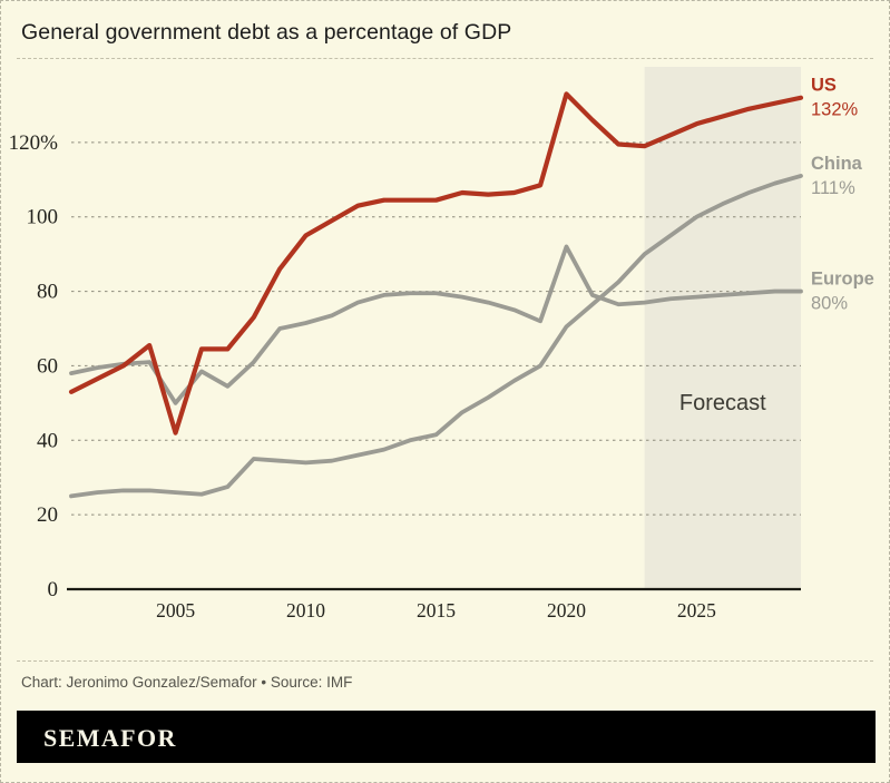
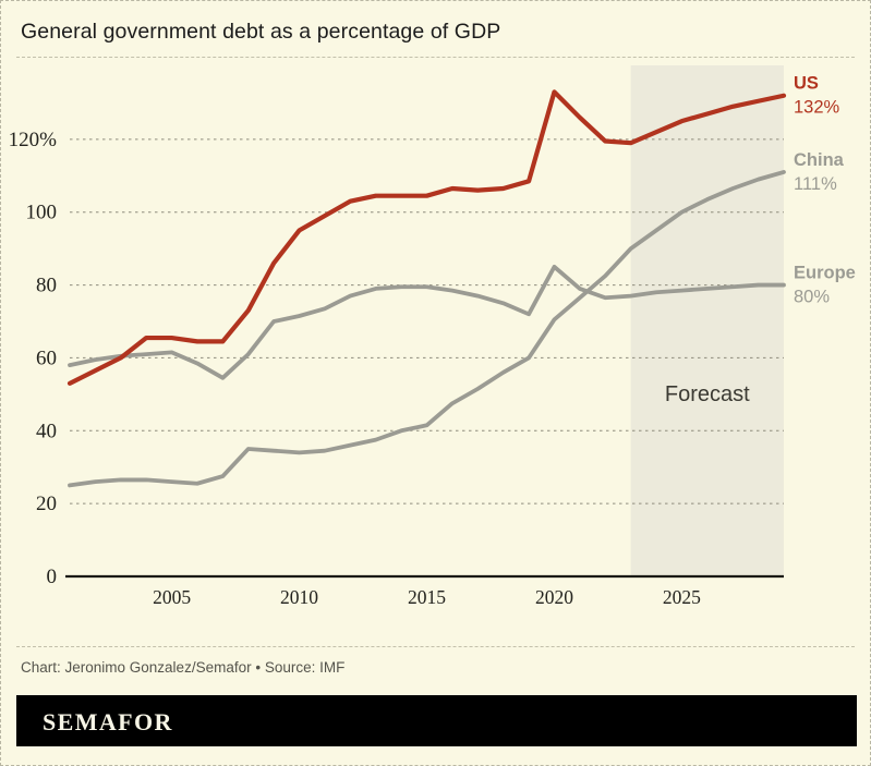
US/2005: 42% -> 66%
Europe/2005: 50% -> 62%
Europe/2020: 92% -> 85%
